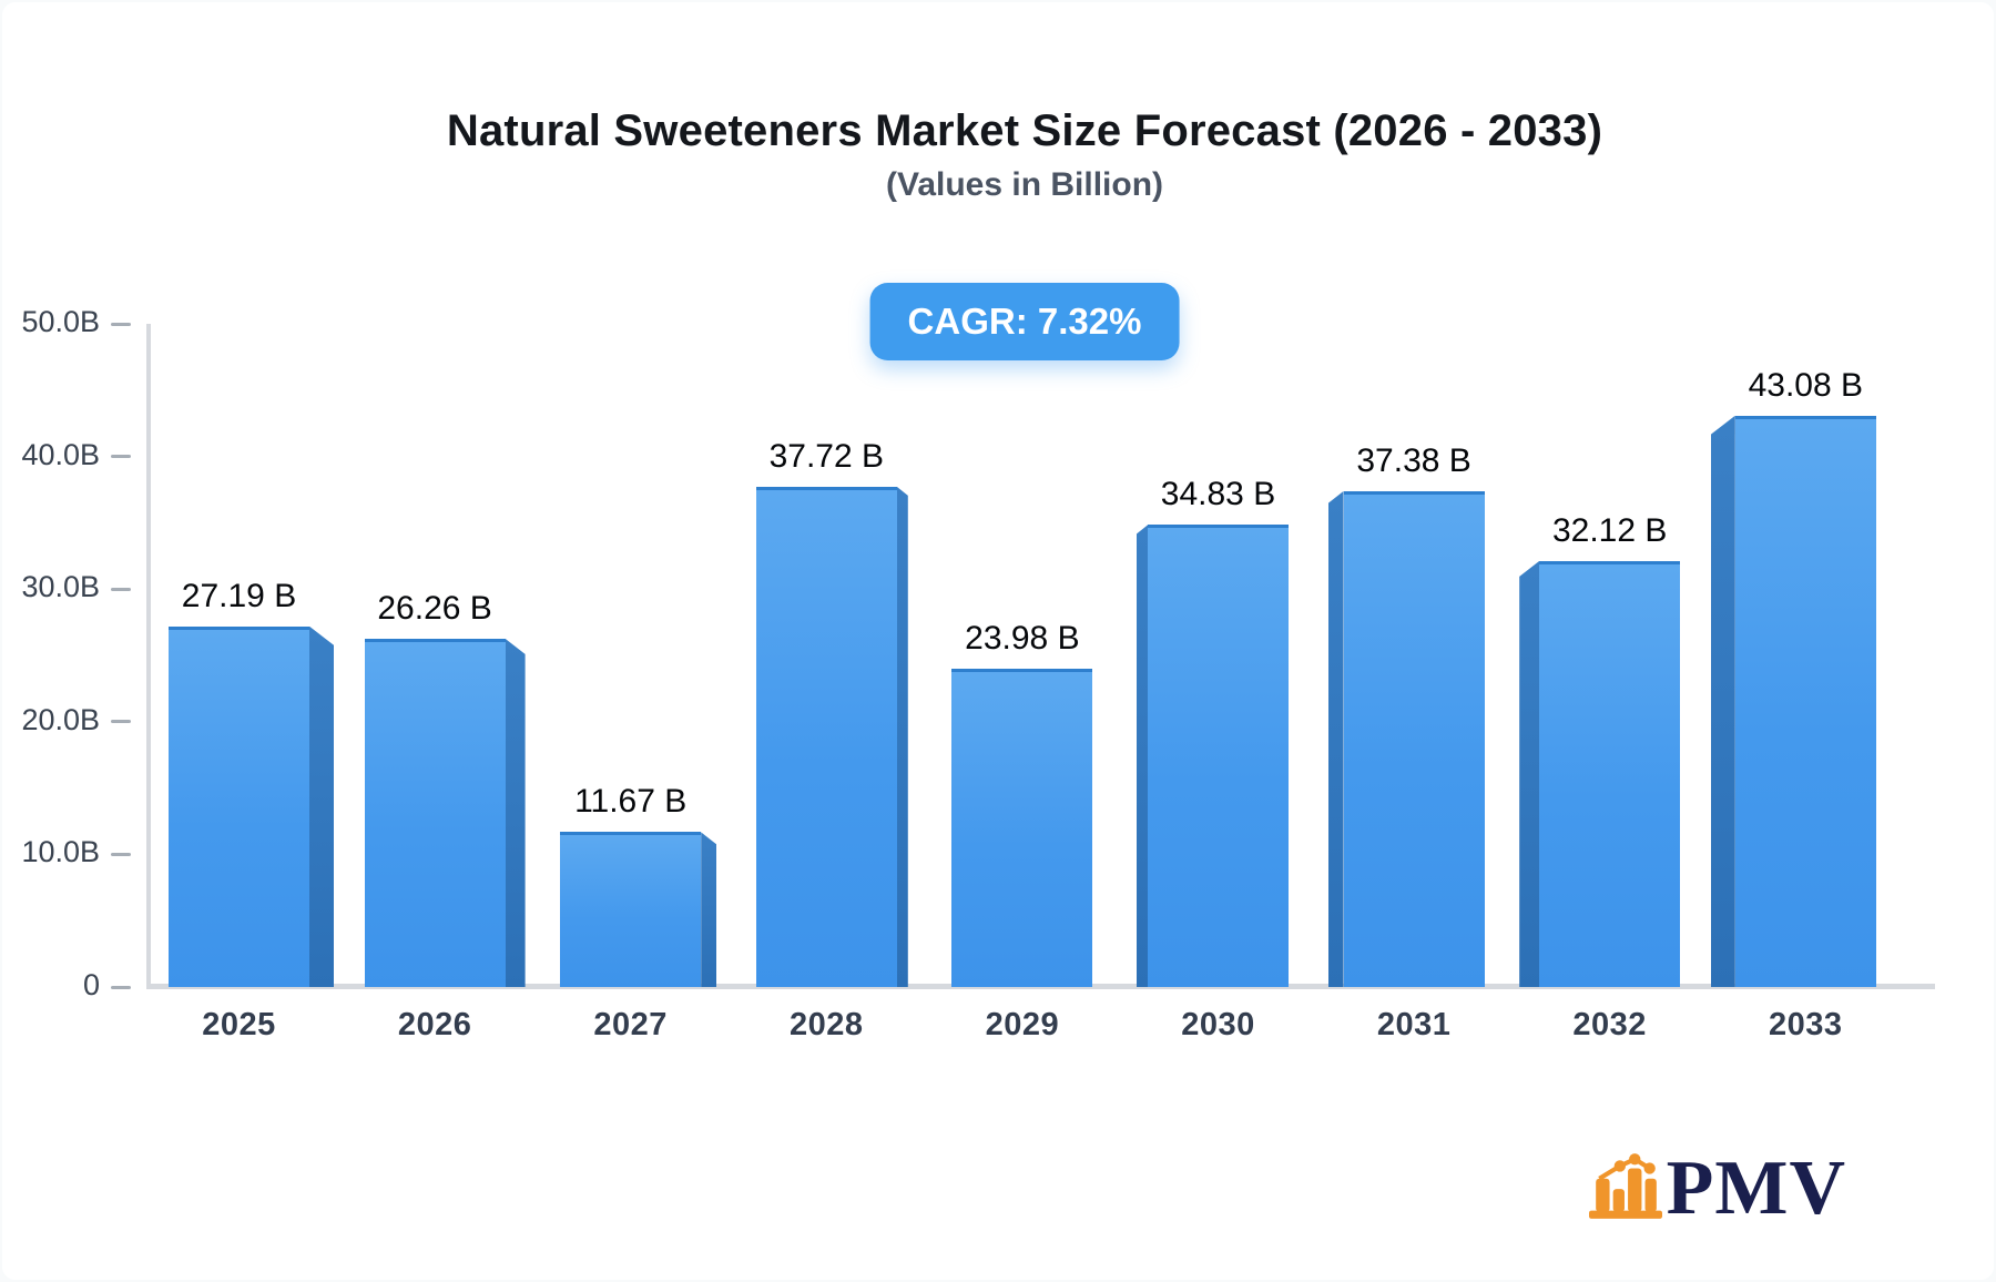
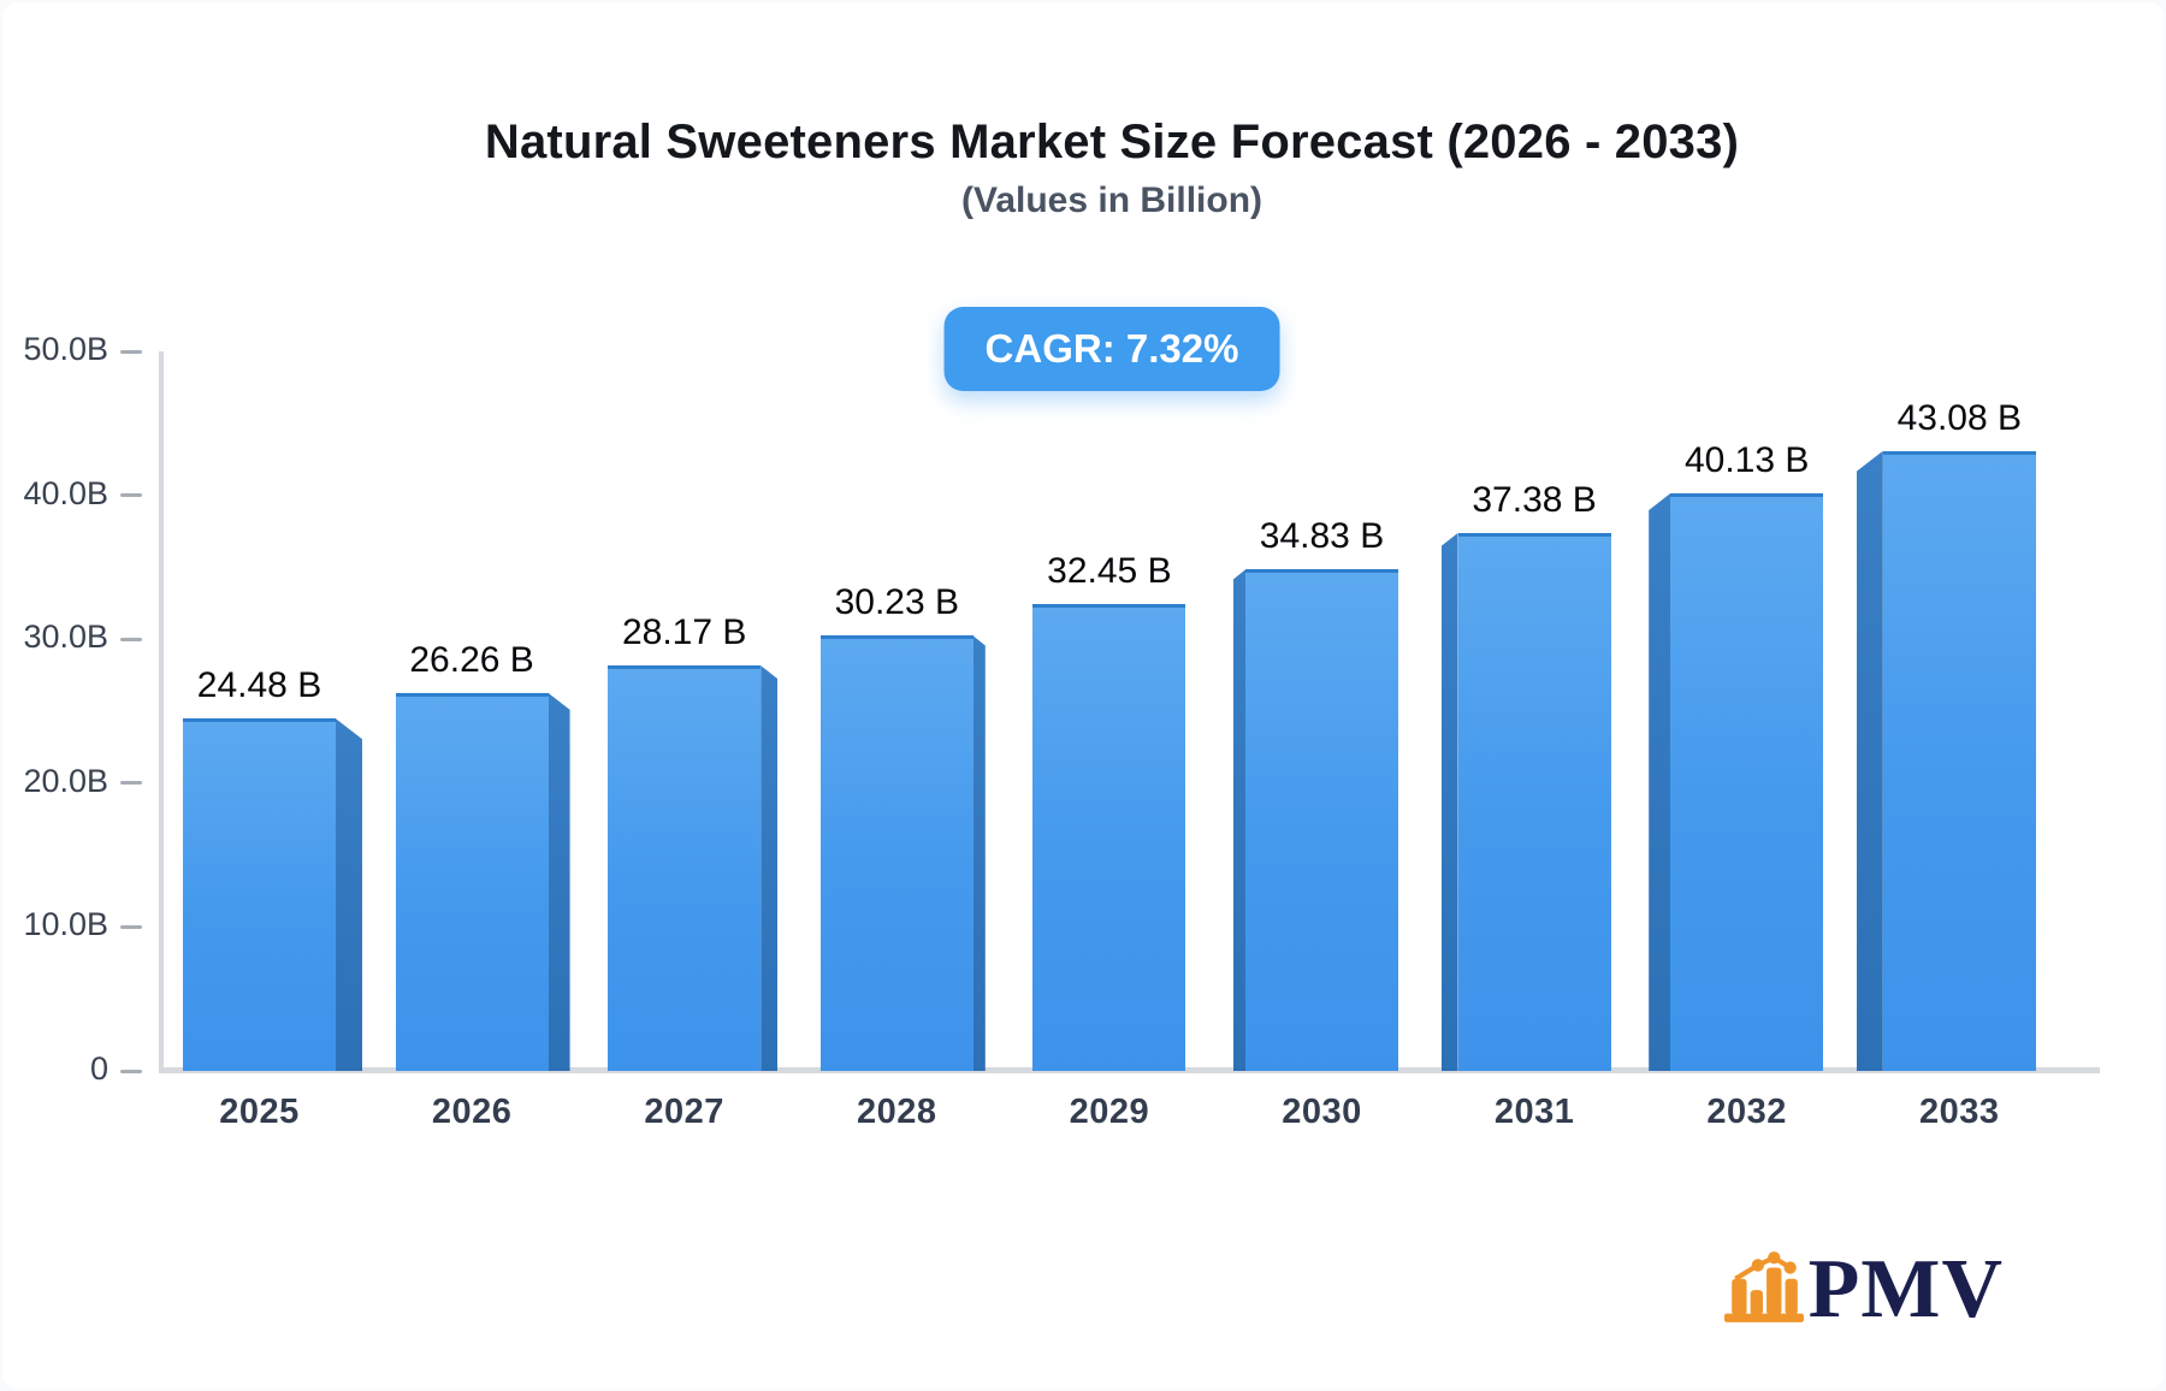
2025: 27.19 -> 24.48
2027: 11.67 -> 28.17
2028: 37.72 -> 30.23
2029: 23.98 -> 32.45
2032: 32.12 -> 40.13
